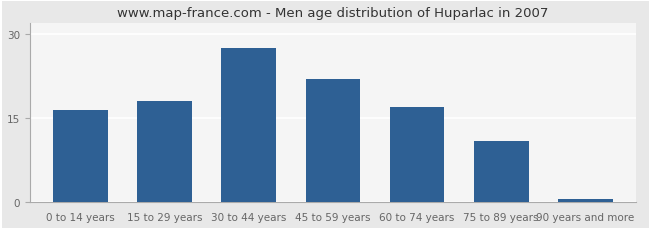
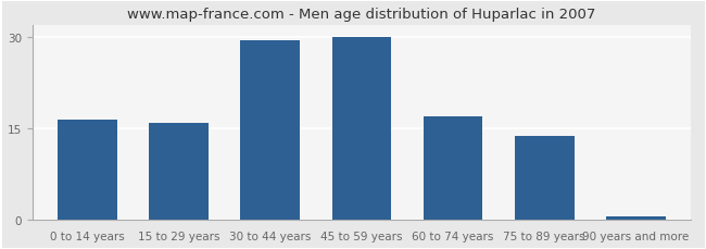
15 to 29 years: 18.0 -> 16.0
30 to 44 years: 27.6 -> 29.5
45 to 59 years: 22.0 -> 30.0
75 to 89 years: 11.0 -> 13.8
